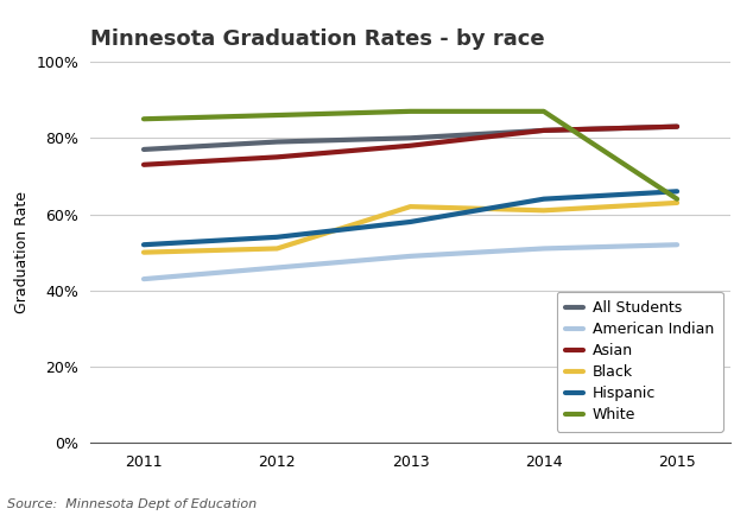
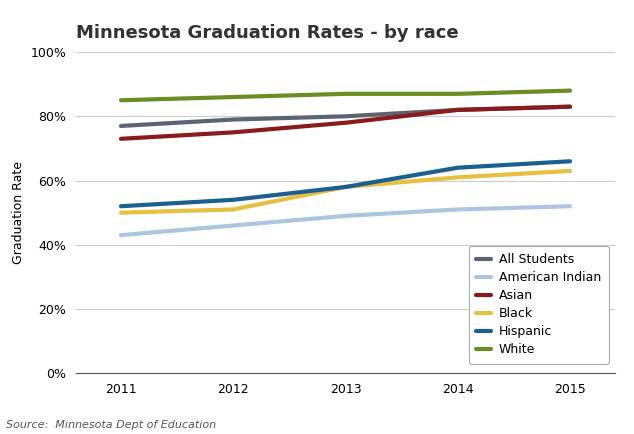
Black/2013: 62% -> 58%
White/2015: 64% -> 88%
